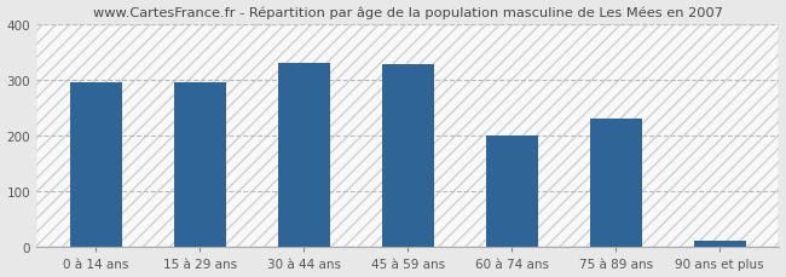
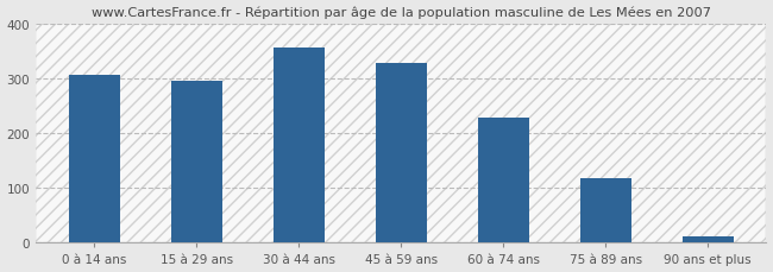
0 à 14 ans: 295 -> 307
30 à 44 ans: 330 -> 357
60 à 74 ans: 200 -> 229
75 à 89 ans: 230 -> 119
